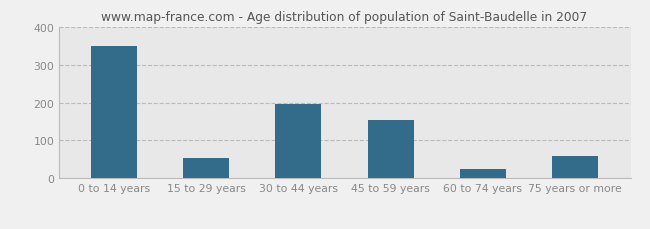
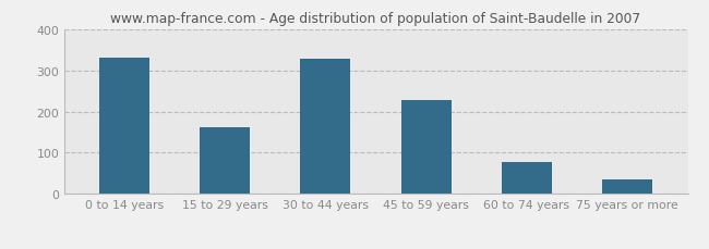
0 to 14 years: 350 -> 330
15 to 29 years: 55 -> 163
30 to 44 years: 195 -> 328
45 to 59 years: 155 -> 228
60 to 74 years: 25 -> 78
75 years or more: 60 -> 35
